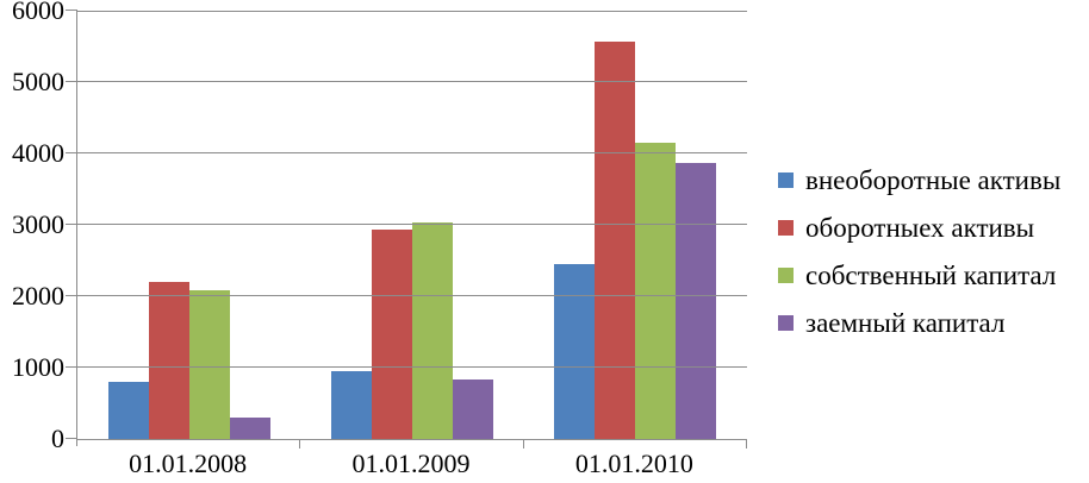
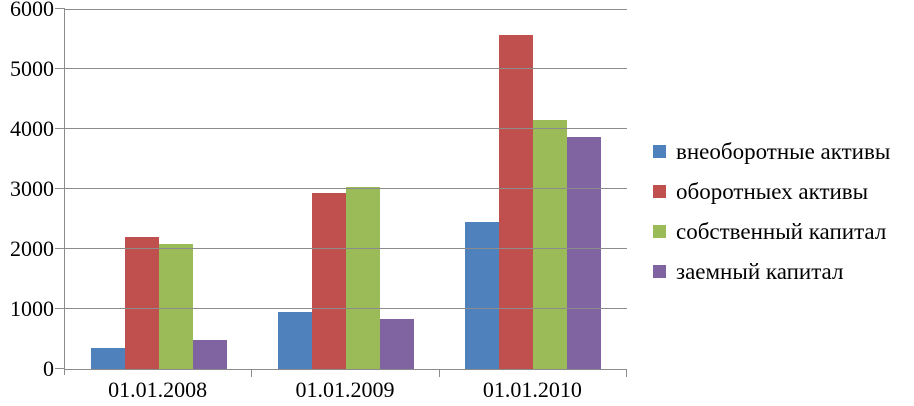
внеоборотные активы/01.01.2008: 800 -> 400
заемный капитал/01.01.2008: 300 -> 500
